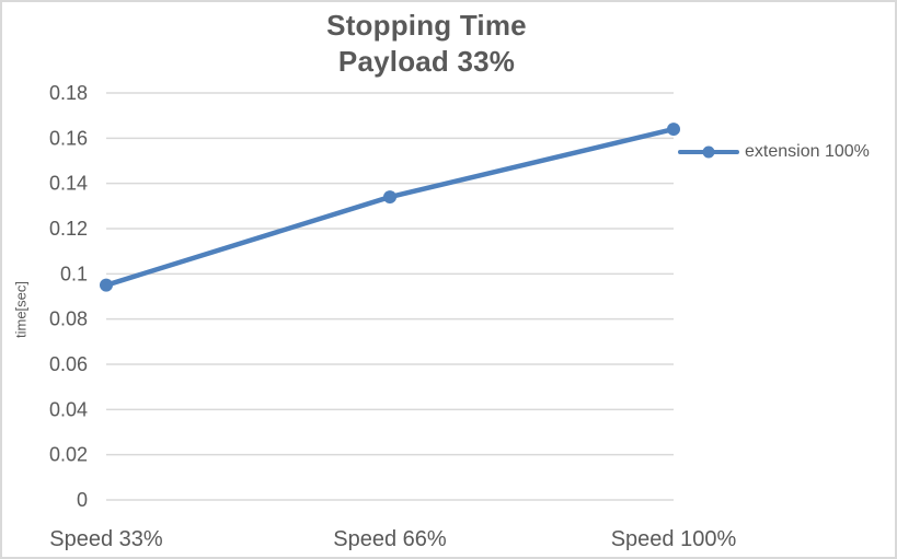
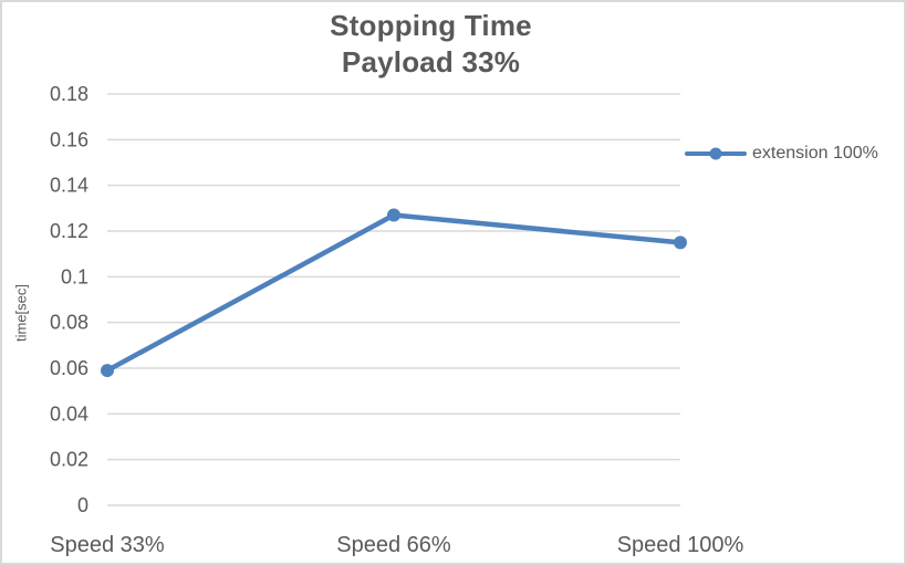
Speed 33%: 0.095 -> 0.059
Speed 66%: 0.134 -> 0.127
Speed 100%: 0.164 -> 0.115
